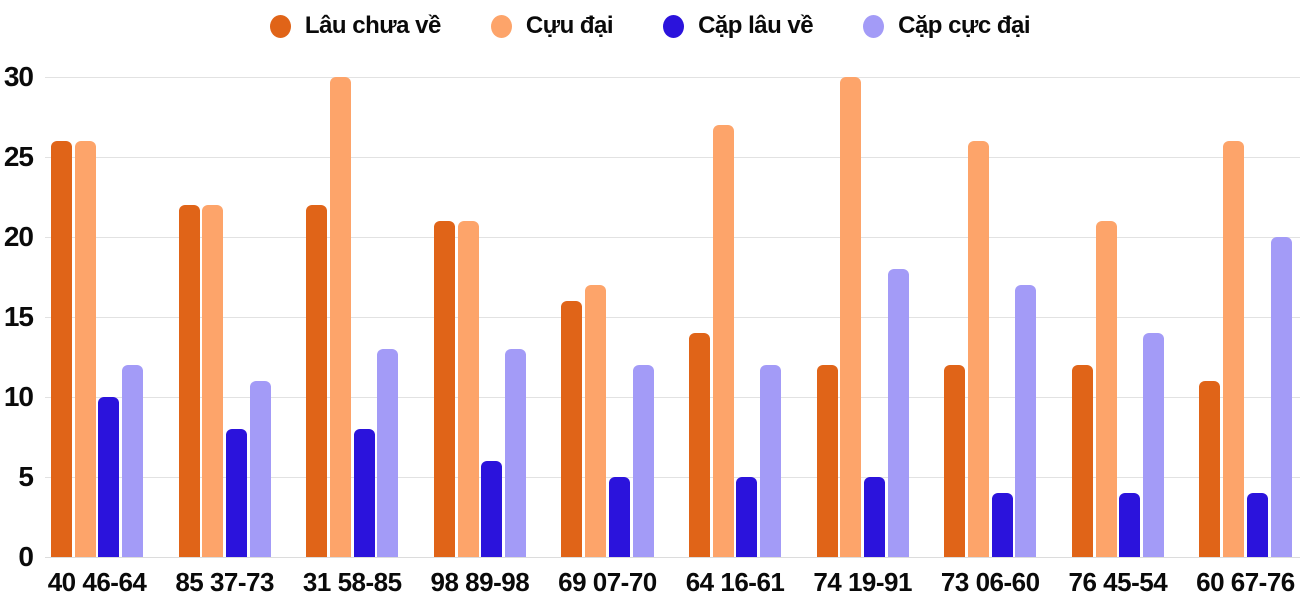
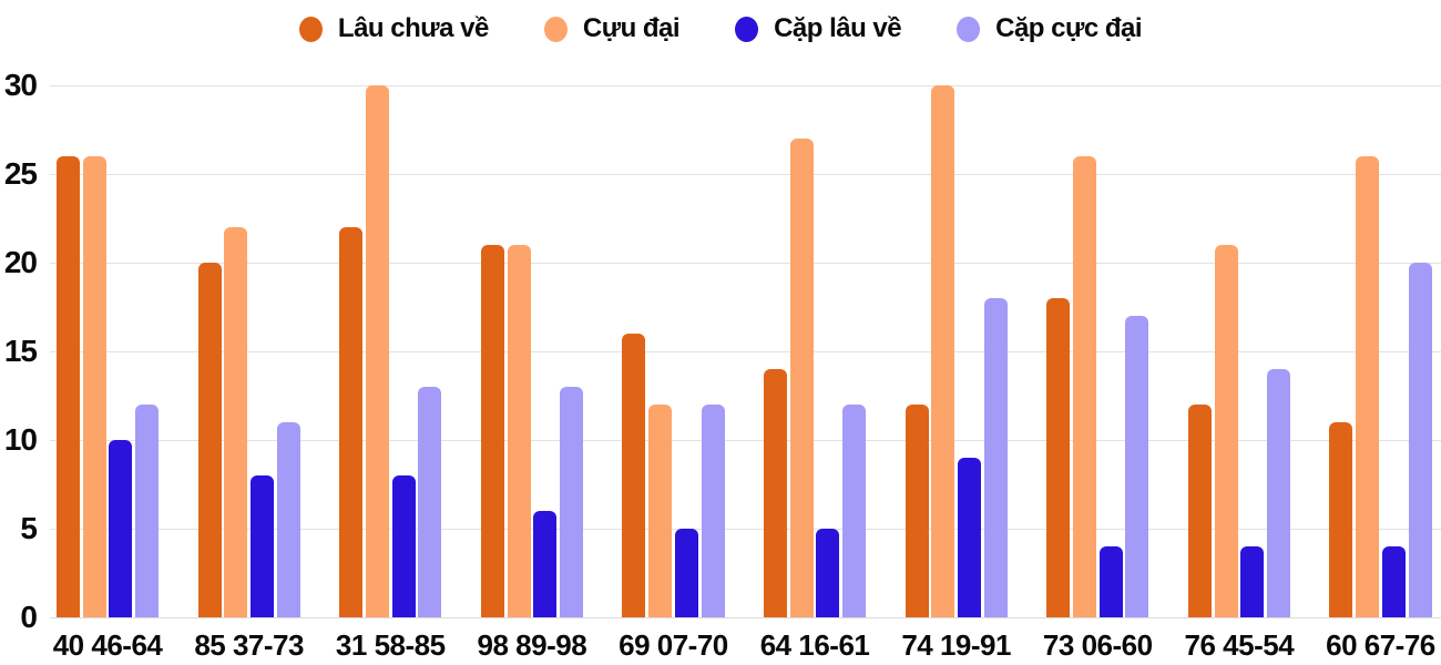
Lâu chưa về/85 37-73: 22 -> 20
Cựu đại/69 07-70: 17 -> 12
Cặp lâu về/74 19-91: 5 -> 9
Lâu chưa về/73 06-60: 12 -> 18
